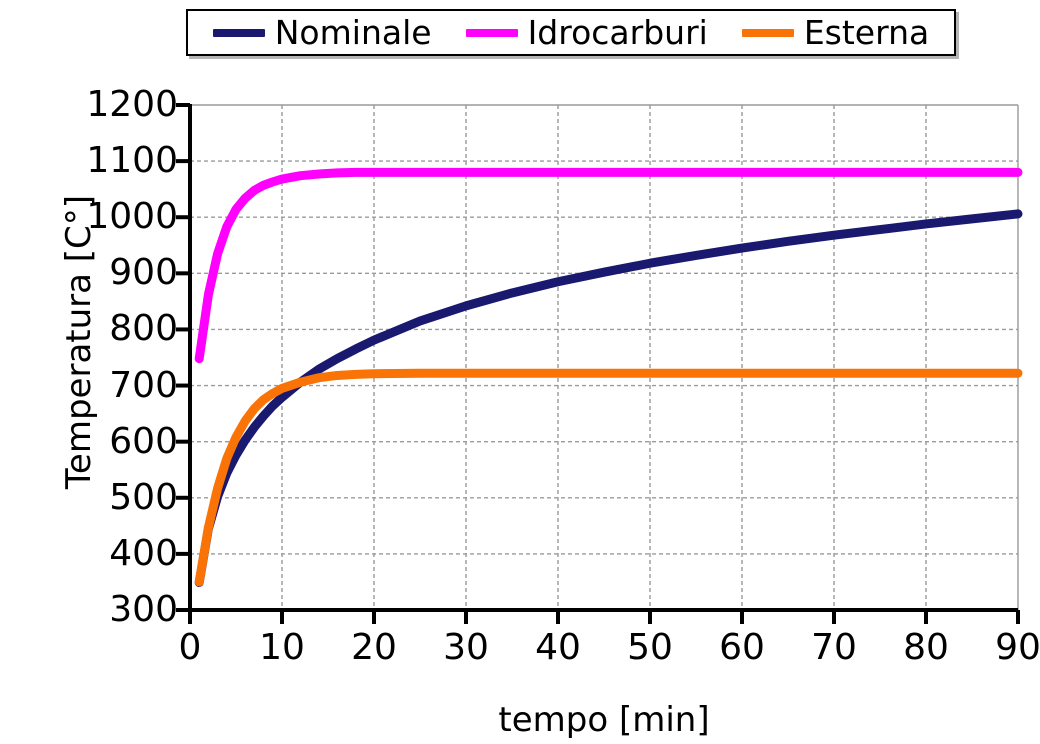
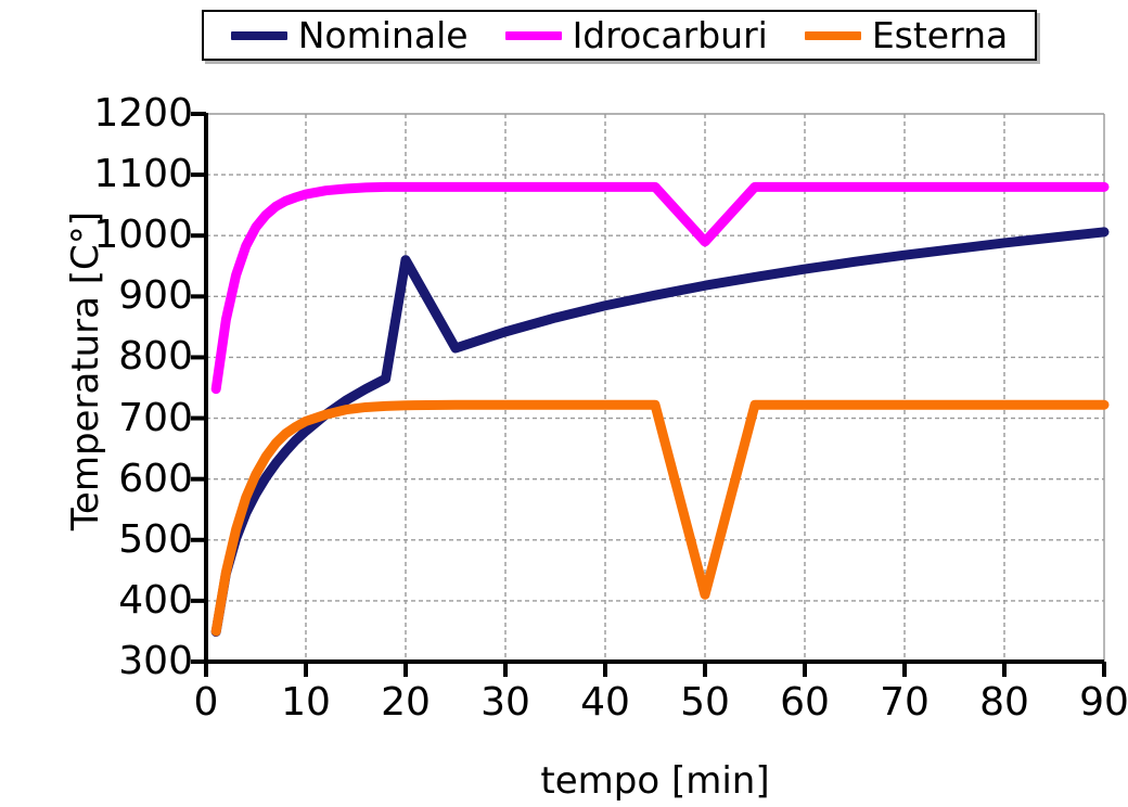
Nominale/20: 780 -> 960
Idrocarburi/50: 1080 -> 990
Esterna/50: 720 -> 410
